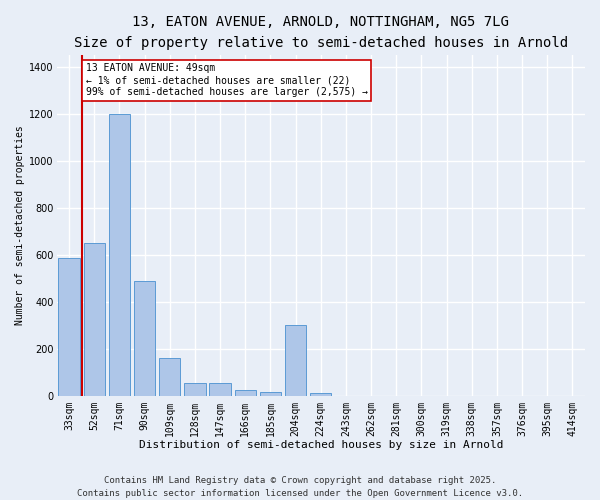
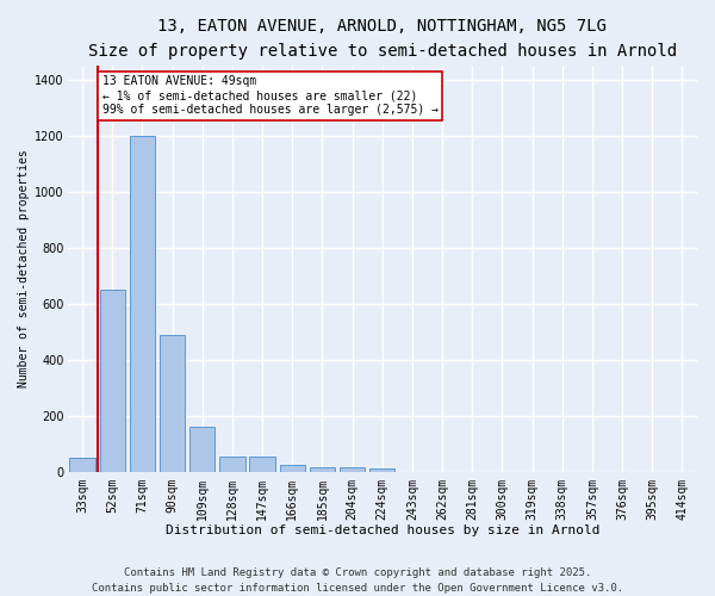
33sqm: 585 -> 50
204sqm: 300 -> 15
